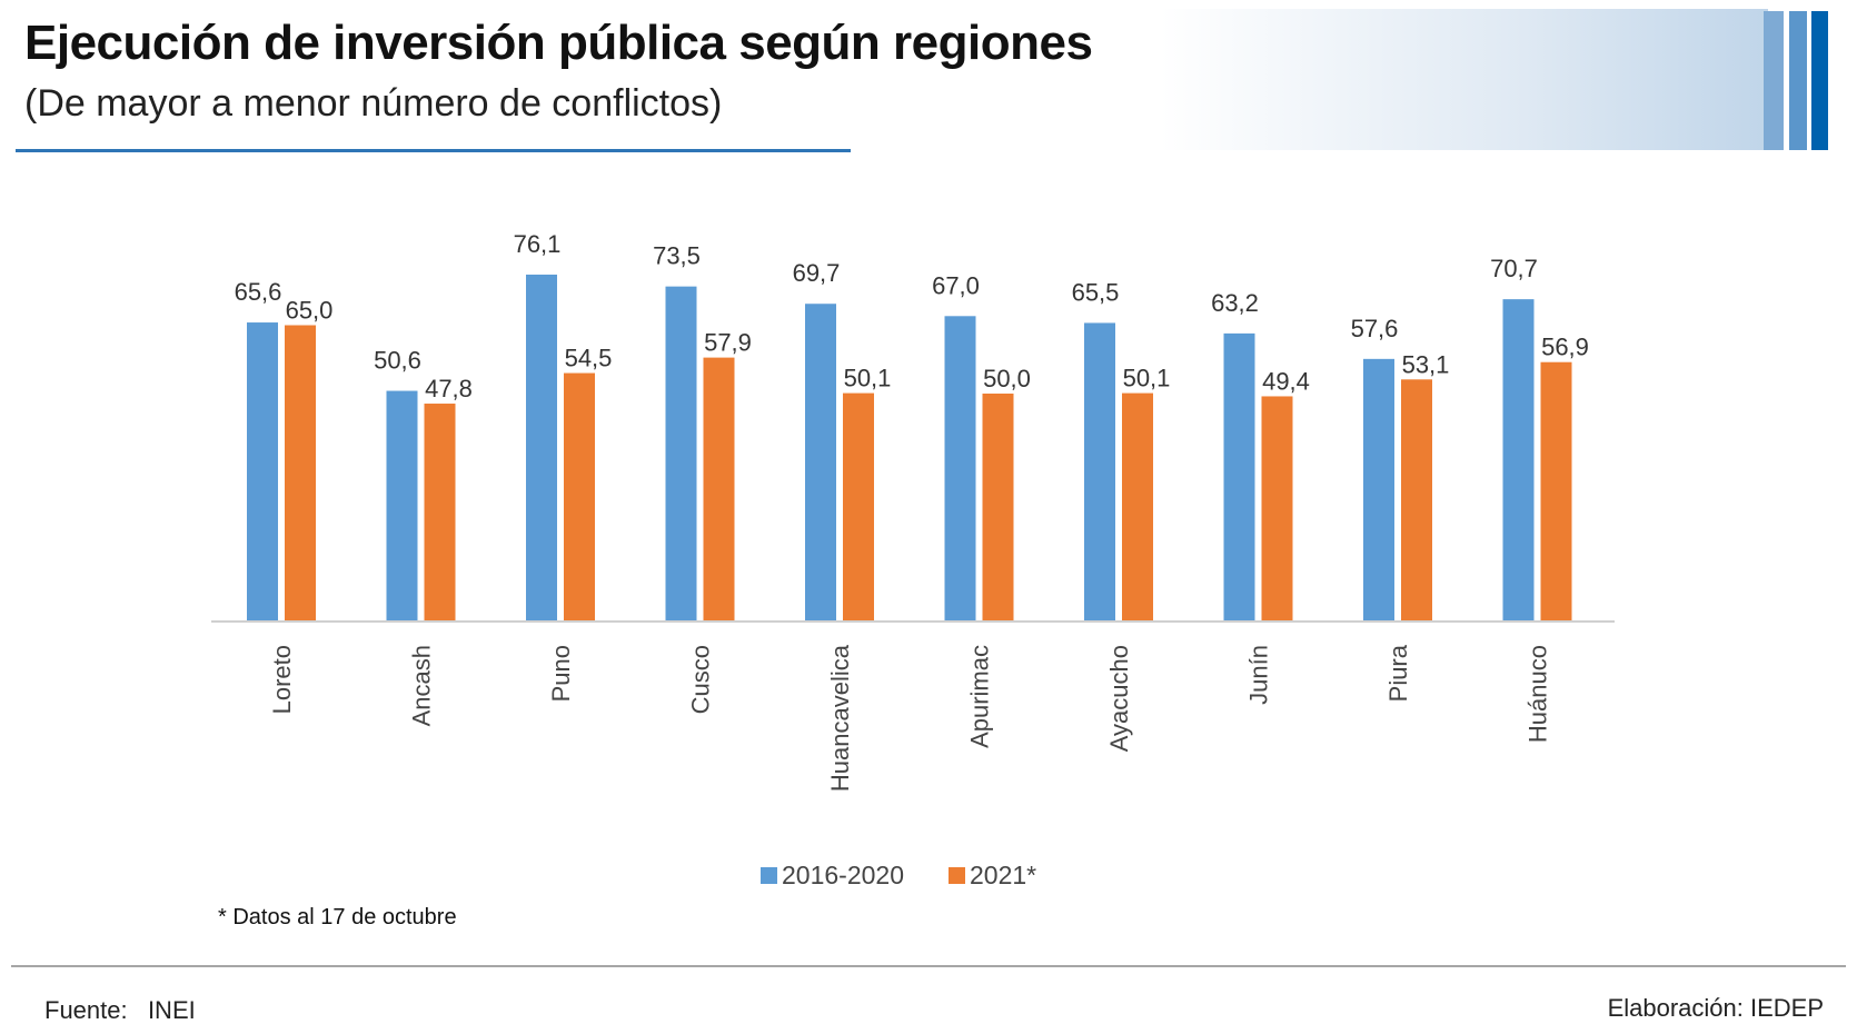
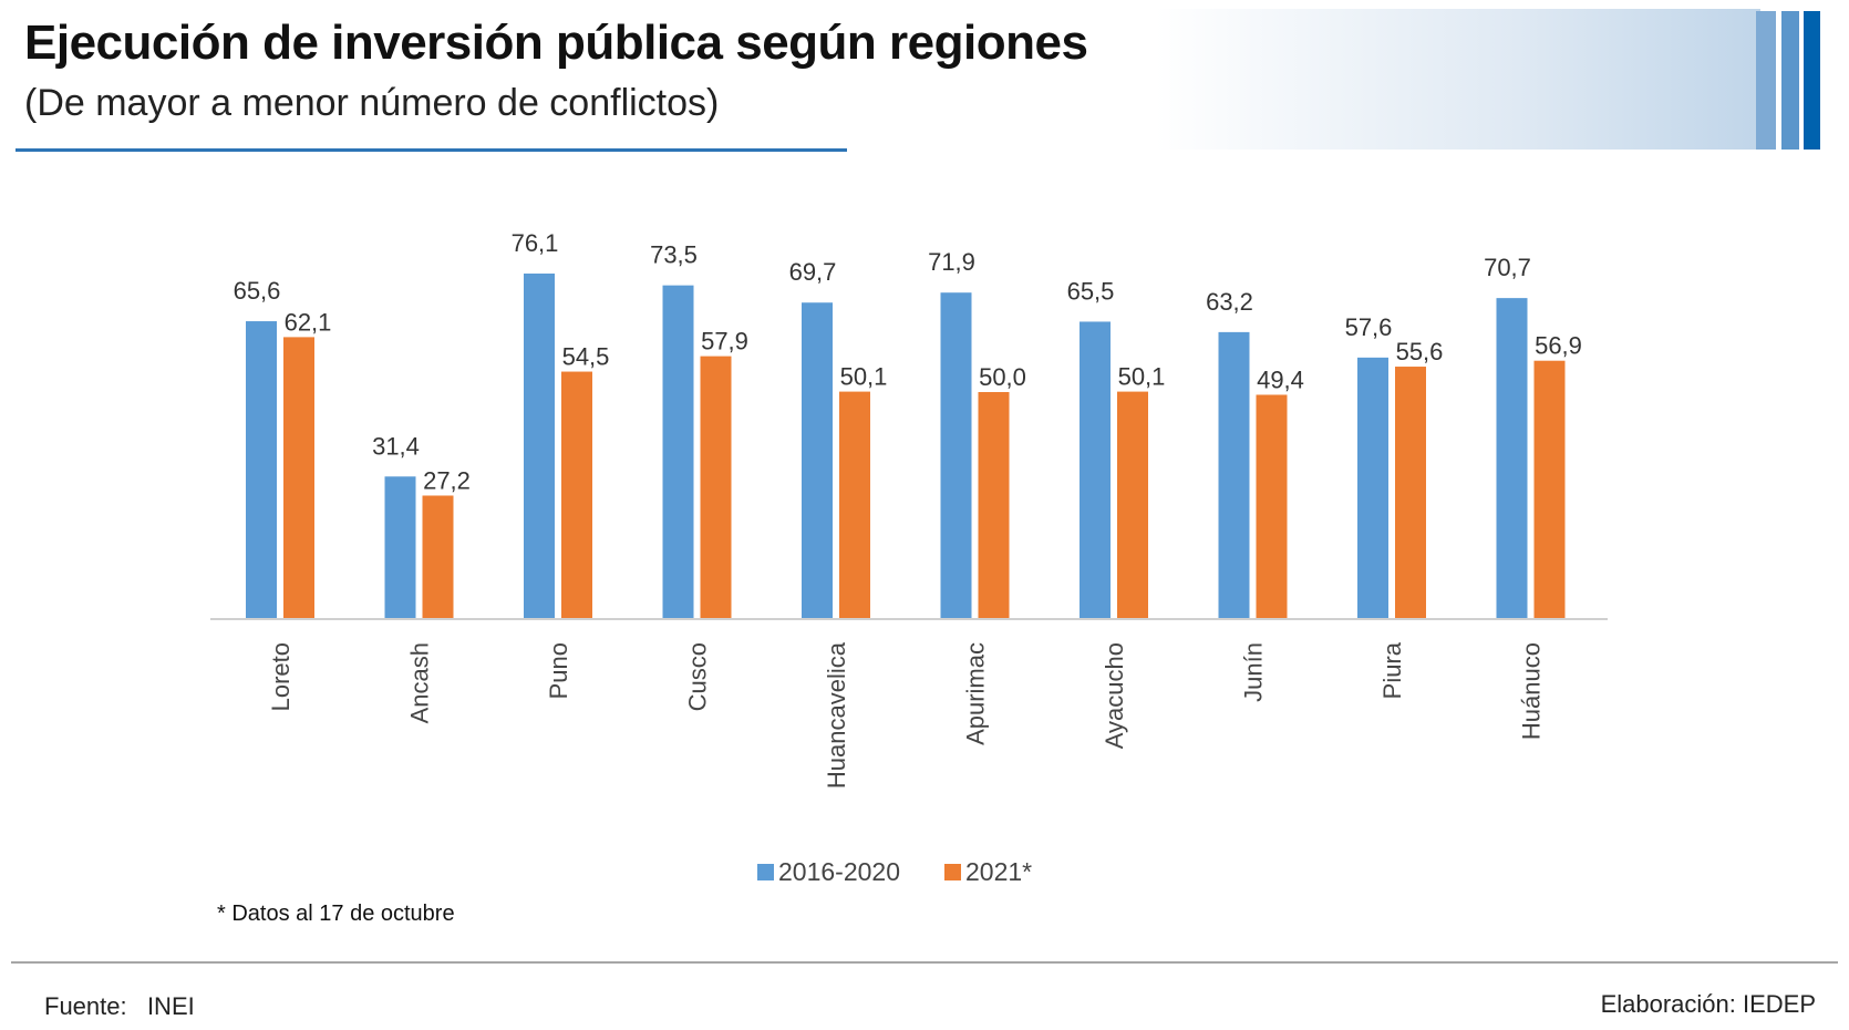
2021*/Loreto: 65,0 -> 62,1
2016-2020/Ancash: 50,6 -> 31,4
2021*/Ancash: 47,8 -> 27,2
2016-2020/Apurimac: 67,0 -> 71,9
2021*/Piura: 53,1 -> 55,6
